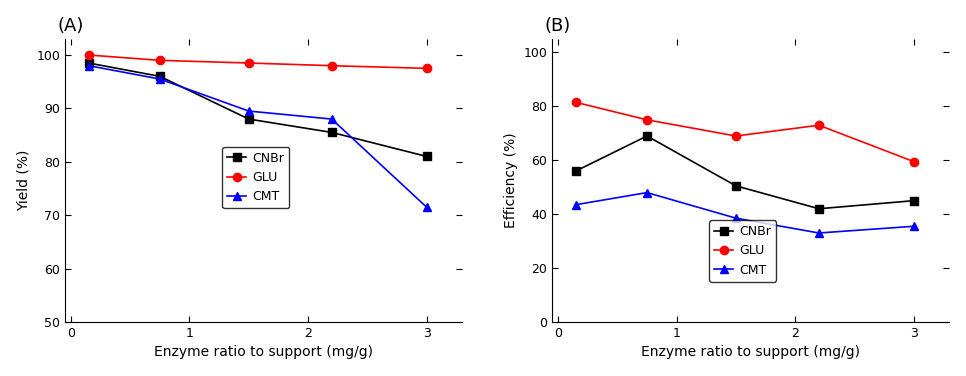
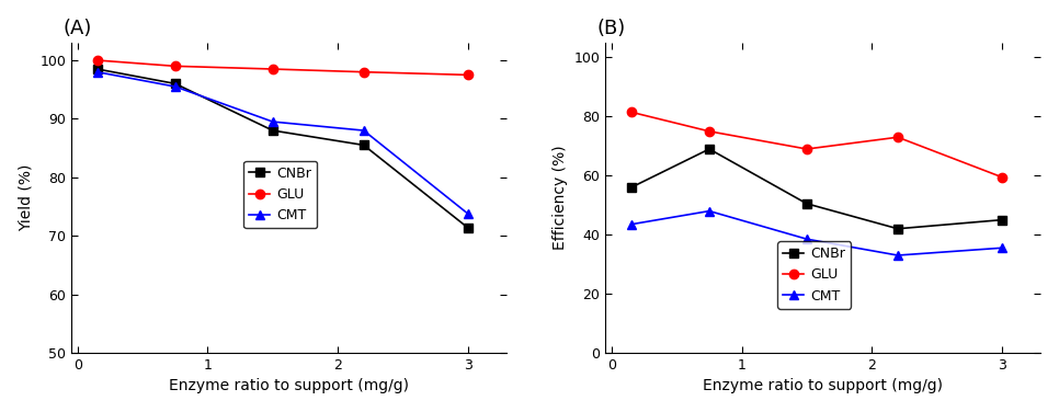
(A)/CNBr/3: 81.0 -> 71.4
(A)/CMT/3: 71.5 -> 73.8
